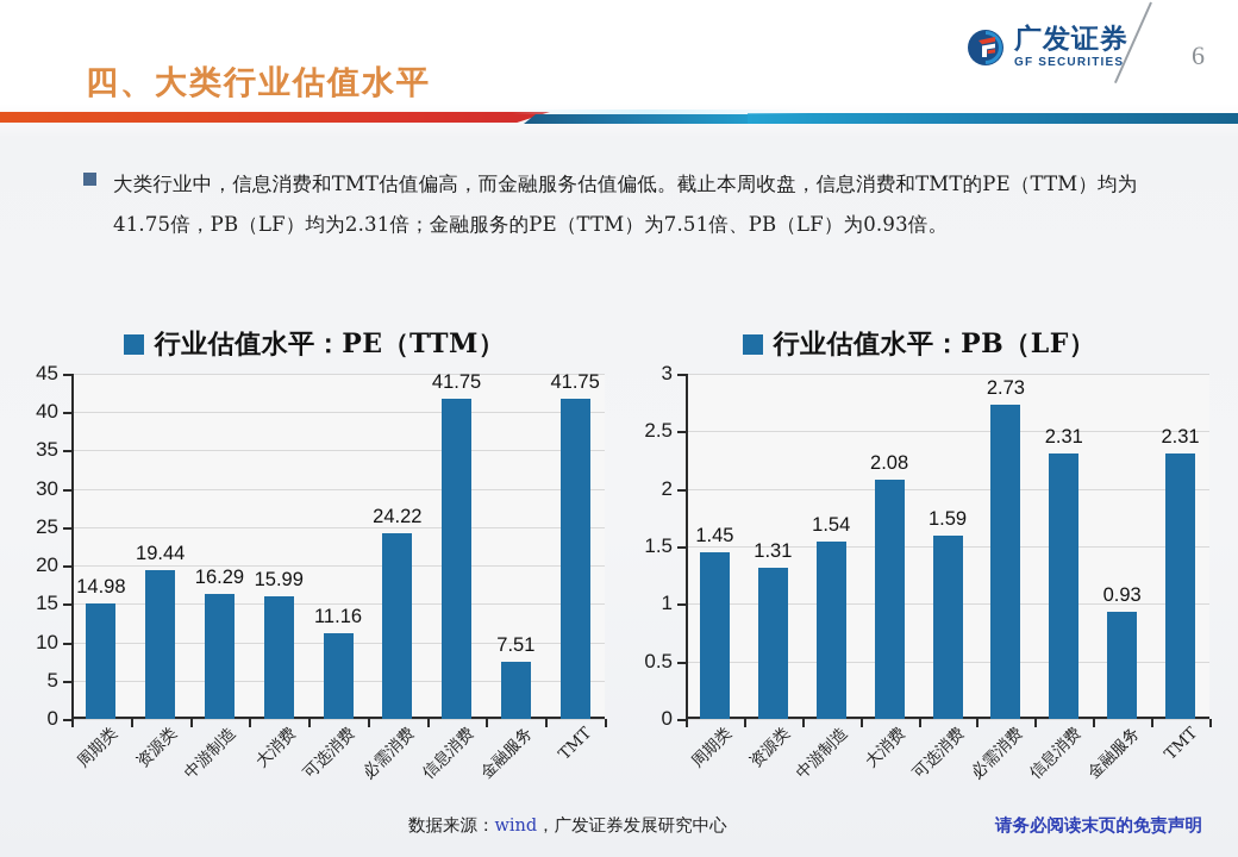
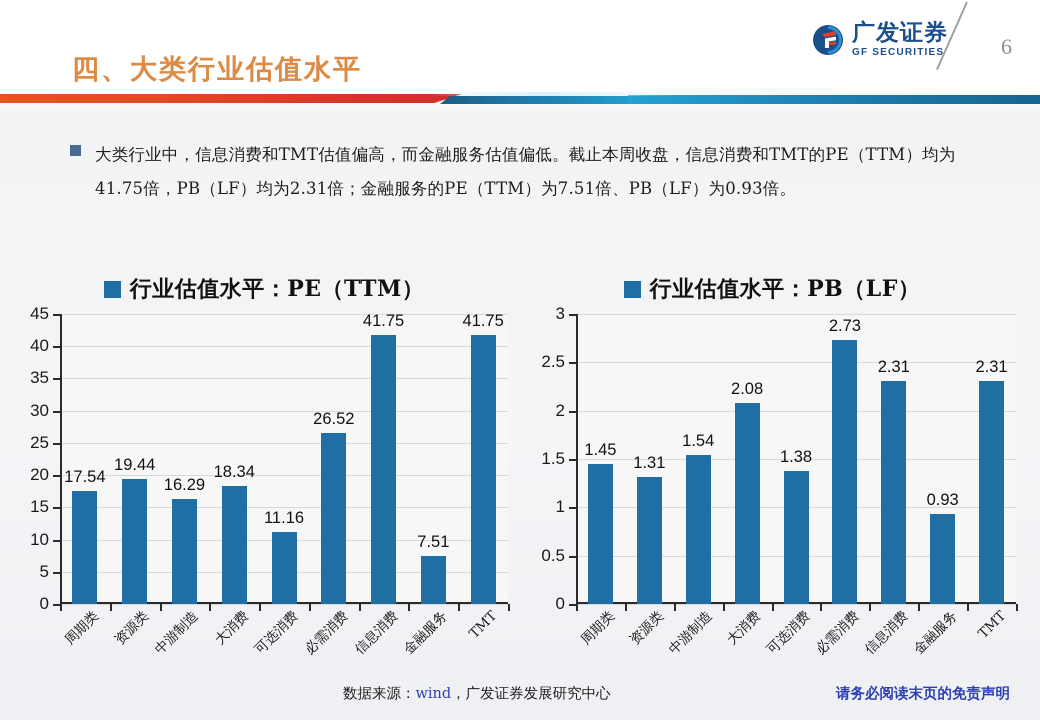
行业估值水平：PE（TTM）/周期类: 14.98 -> 17.54
行业估值水平：PE（TTM）/大消费: 15.99 -> 18.34
行业估值水平：PE（TTM）/必需消费: 24.22 -> 26.52
行业估值水平：PB（LF）/可选消费: 1.59 -> 1.38
